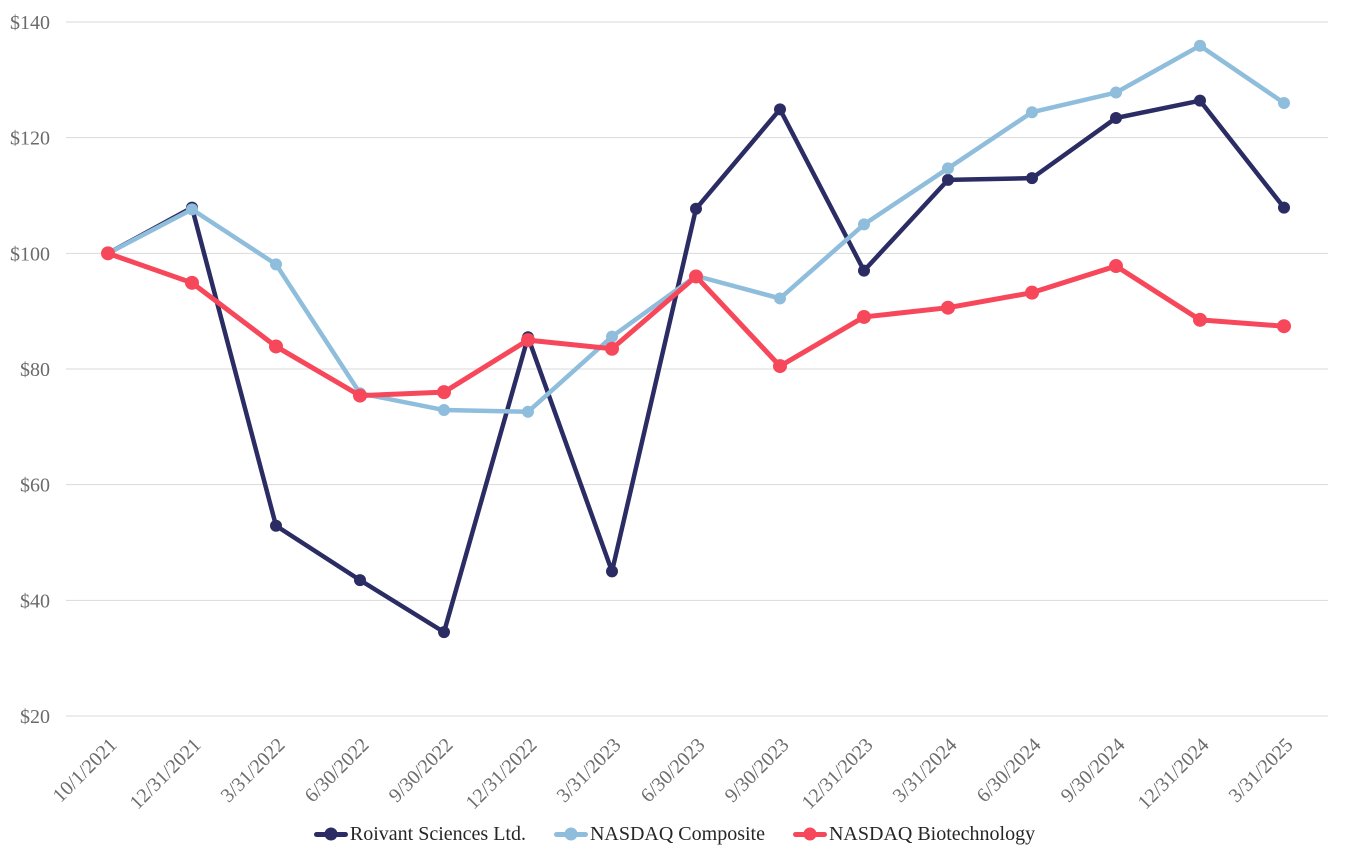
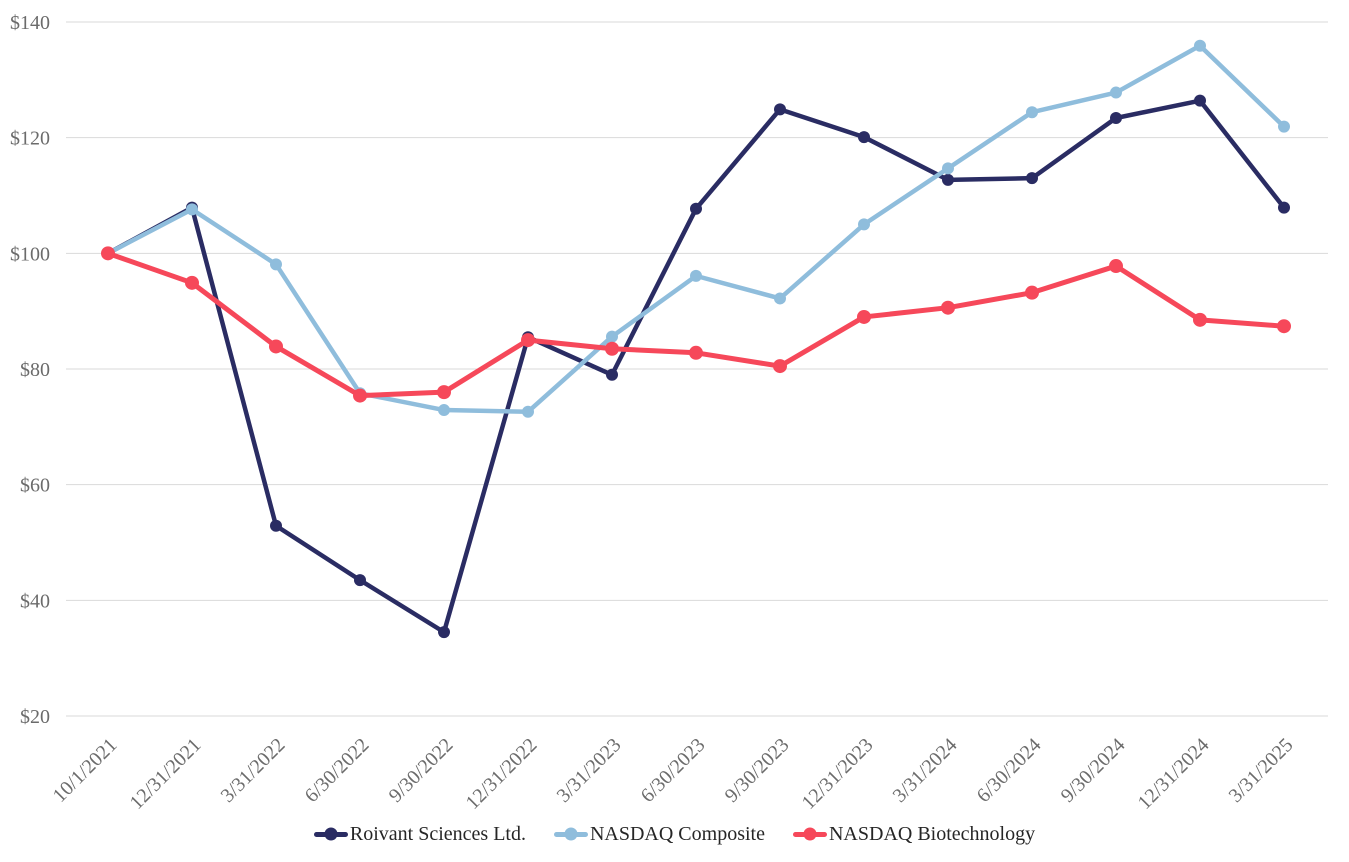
Roivant Sciences Ltd./3/31/2023: $45 -> $79
NASDAQ Biotechnology/6/30/2023: $96 -> $83
Roivant Sciences Ltd./12/31/2023: $97 -> $120
NASDAQ Composite/3/31/2025: $126 -> $122
